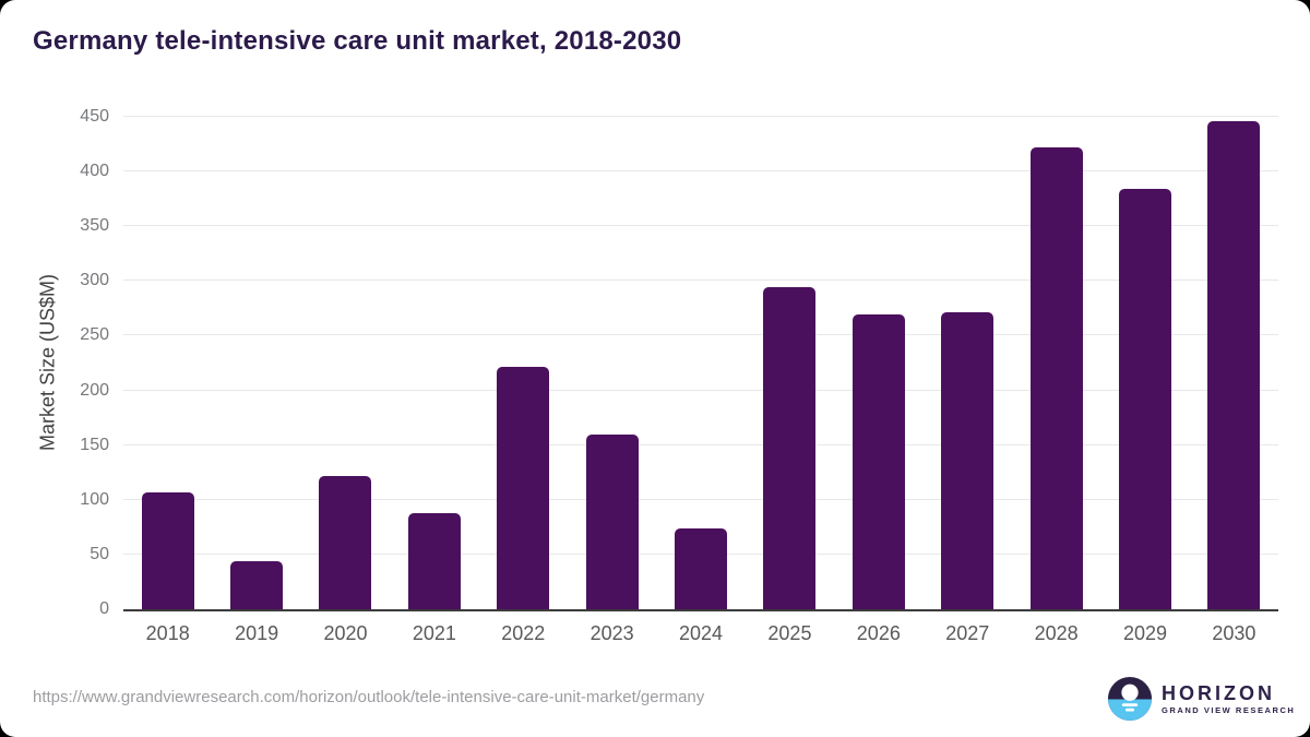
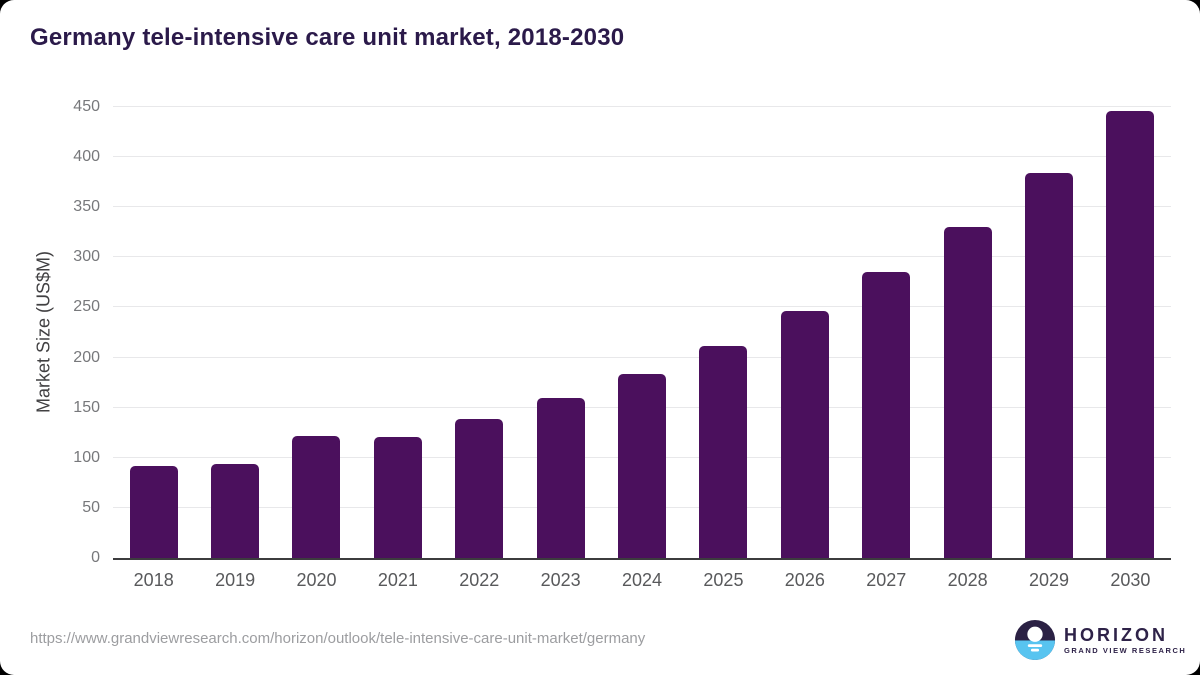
2018: 107 -> 92
2019: 44 -> 94
2021: 88 -> 121
2022: 222 -> 139
2024: 74 -> 184
2025: 294 -> 212
2026: 269 -> 246
2027: 271 -> 285
2028: 422 -> 330
